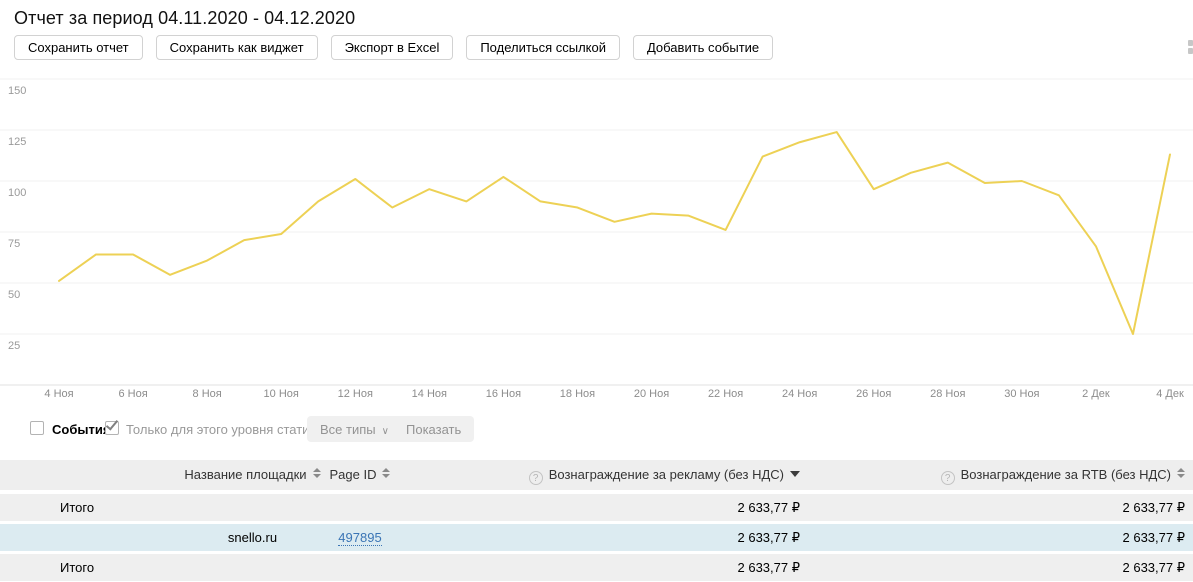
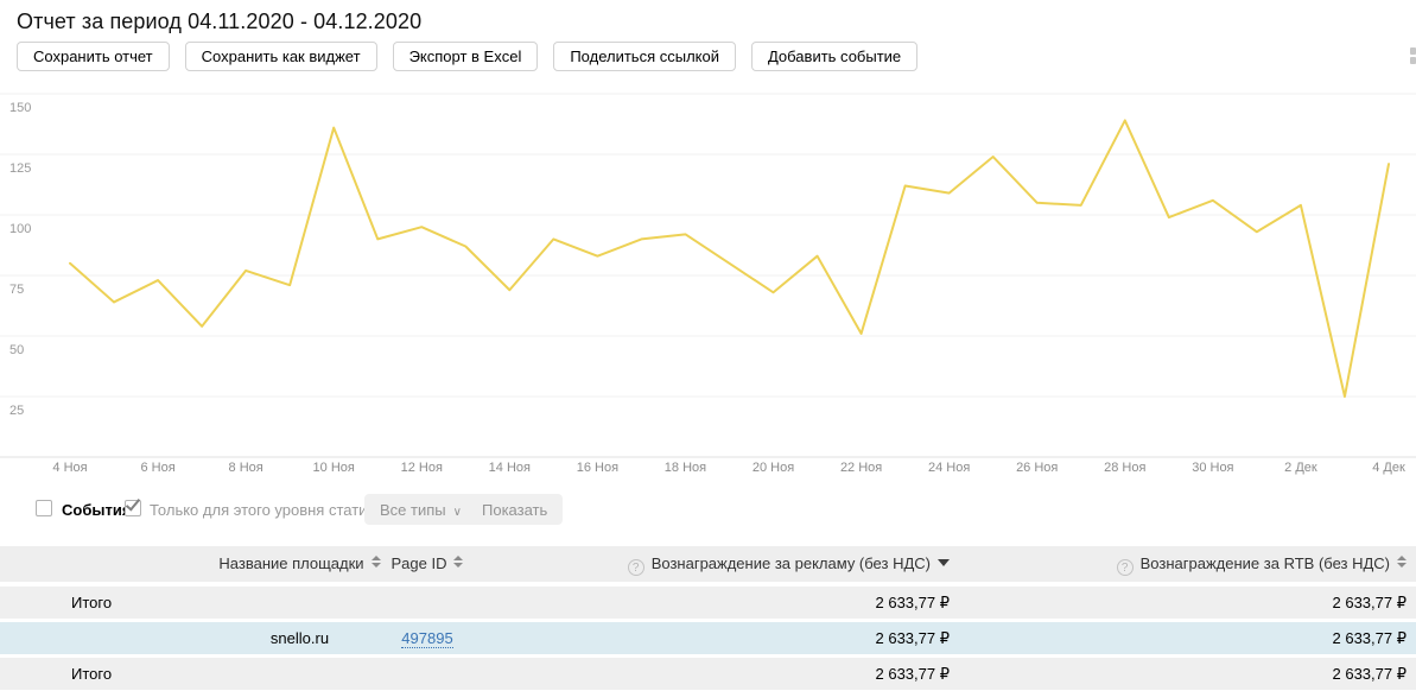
4 Ноя: 51 -> 80
6 Ноя: 64 -> 73
8 Ноя: 61 -> 77
10 Ноя: 74 -> 136
12 Ноя: 101 -> 95
14 Ноя: 96 -> 69
16 Ноя: 102 -> 83
18 Ноя: 87 -> 92
20 Ноя: 84 -> 68
22 Ноя: 76 -> 51
24 Ноя: 119 -> 109
26 Ноя: 96 -> 105
28 Ноя: 109 -> 139
30 Ноя: 100 -> 106
2 Дек: 68 -> 104
4 Дек: 113 -> 121
